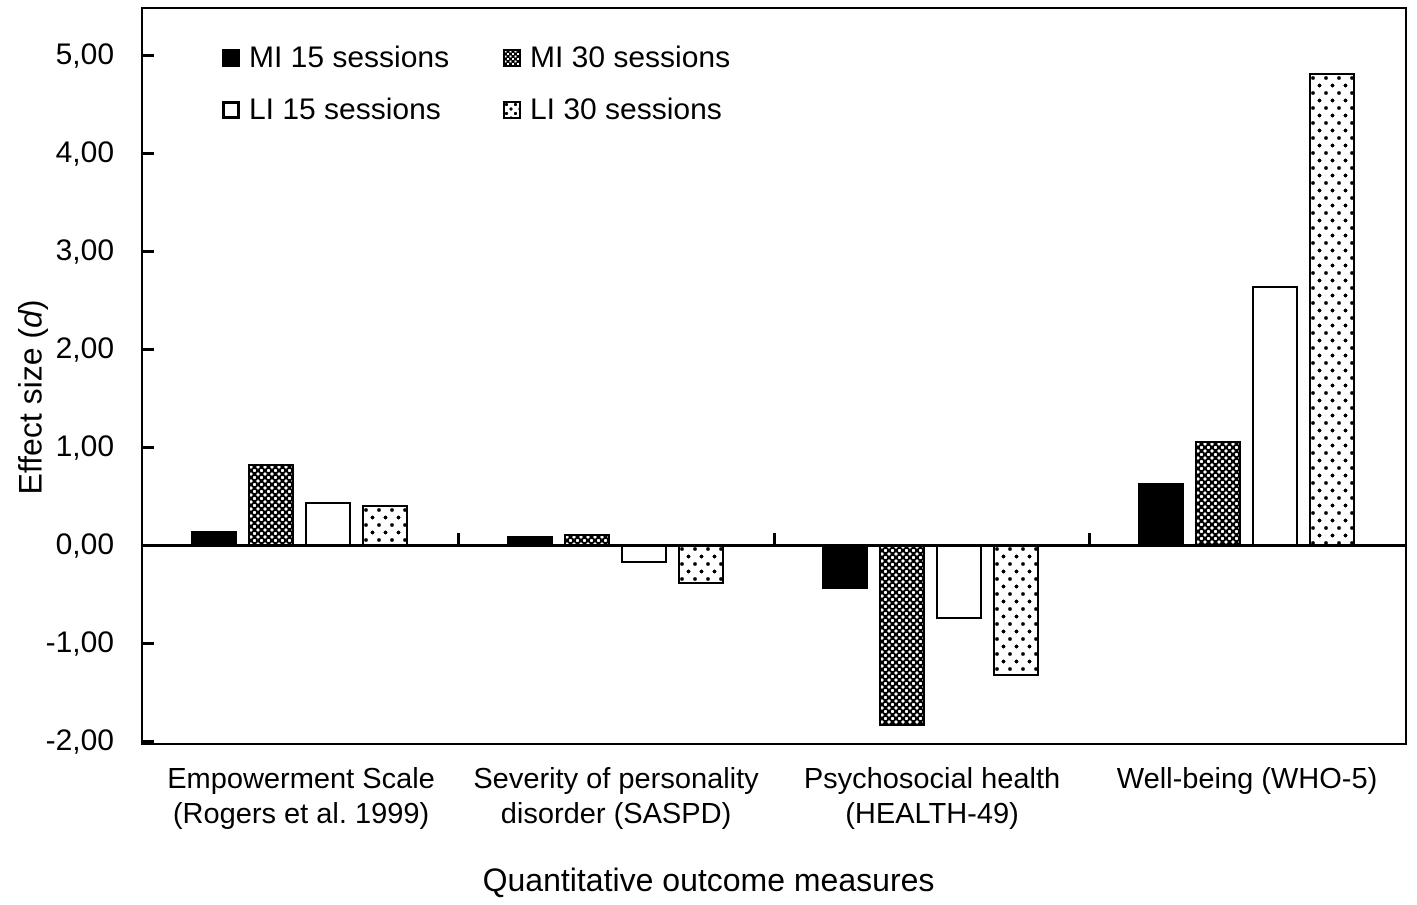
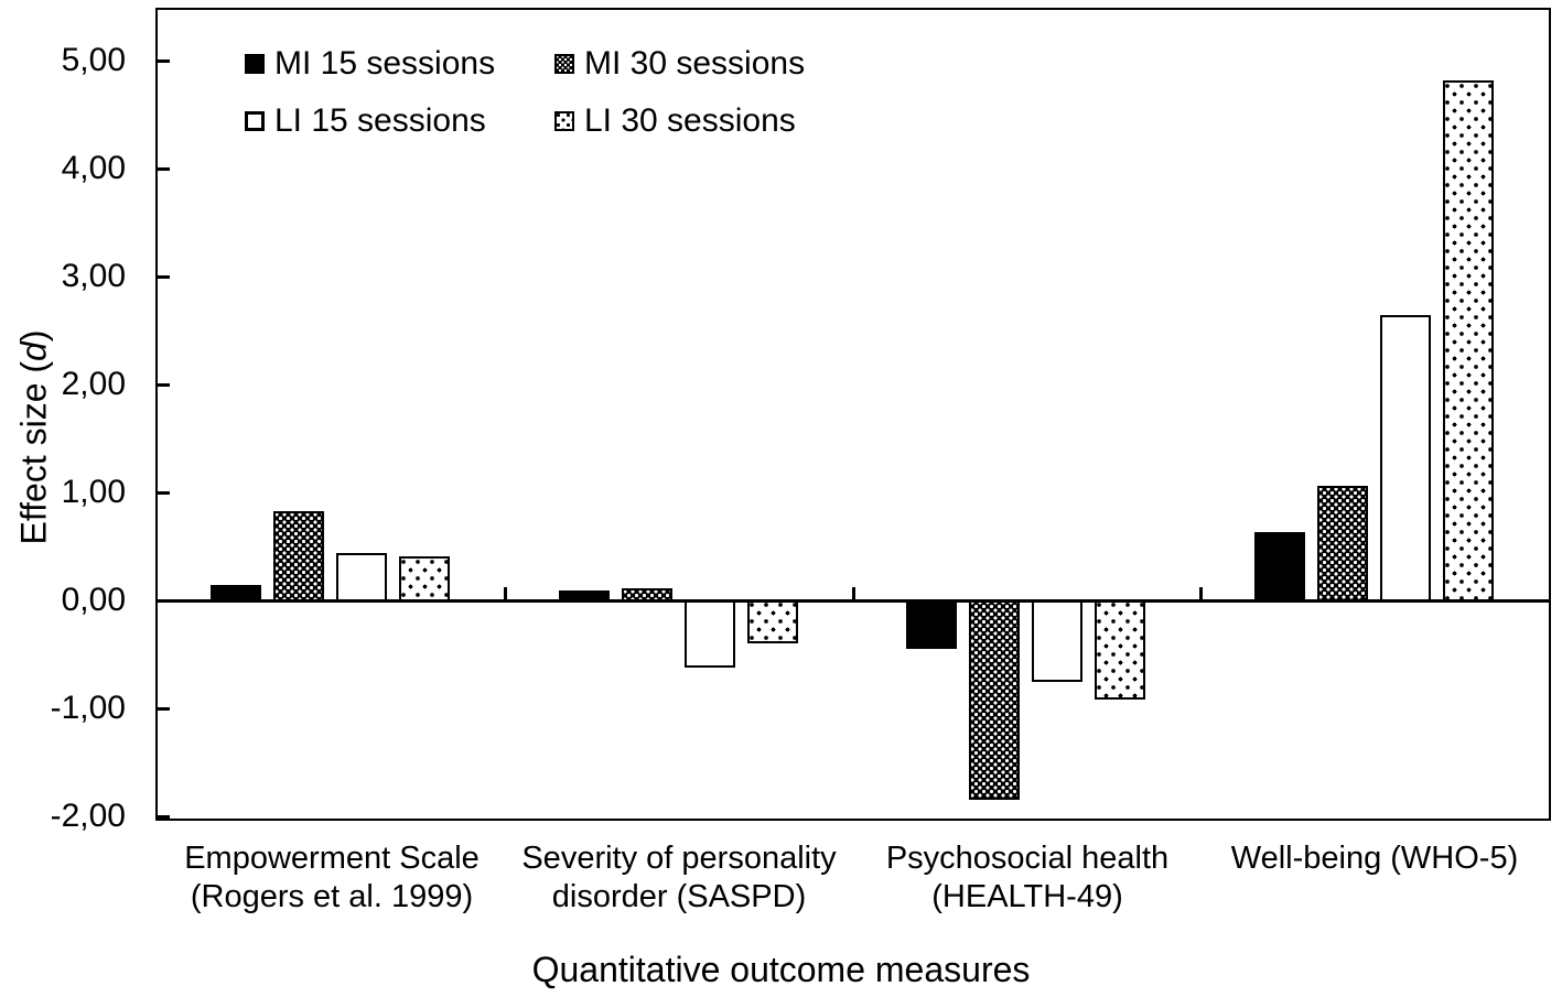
LI 15 sessions/Severity of personality disorder (SASPD): -0,2 -> -0,6
LI 30 sessions/Psychosocial health (HEALTH-49): -1,3 -> -0,9
